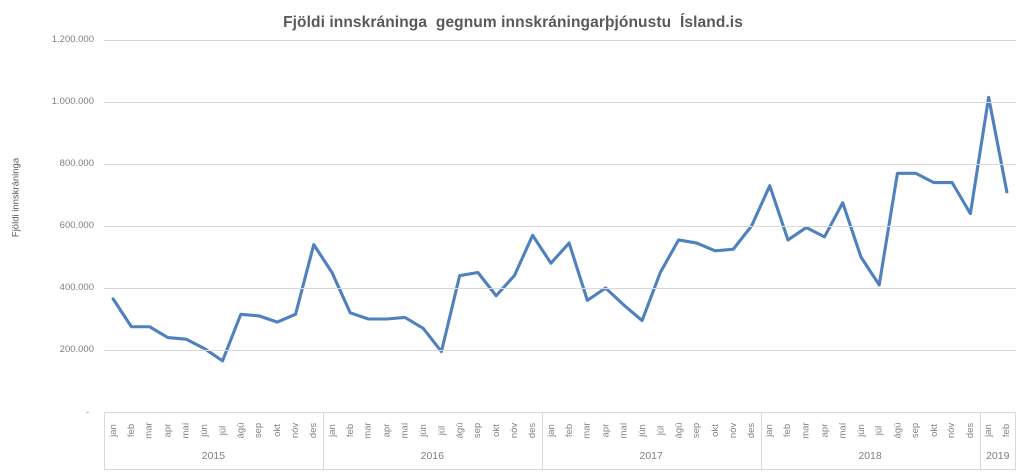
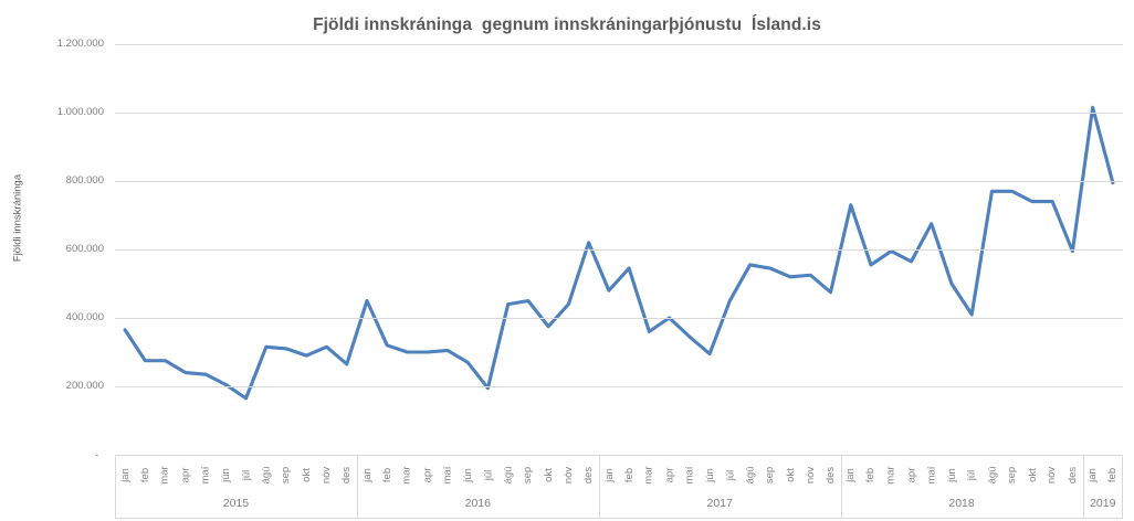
des 2015: 540000 -> 260000
des 2016: 570000 -> 620000
des 2017: 600000 -> 480000
des 2018: 640000 -> 600000
feb 2019: 710000 -> 800000
